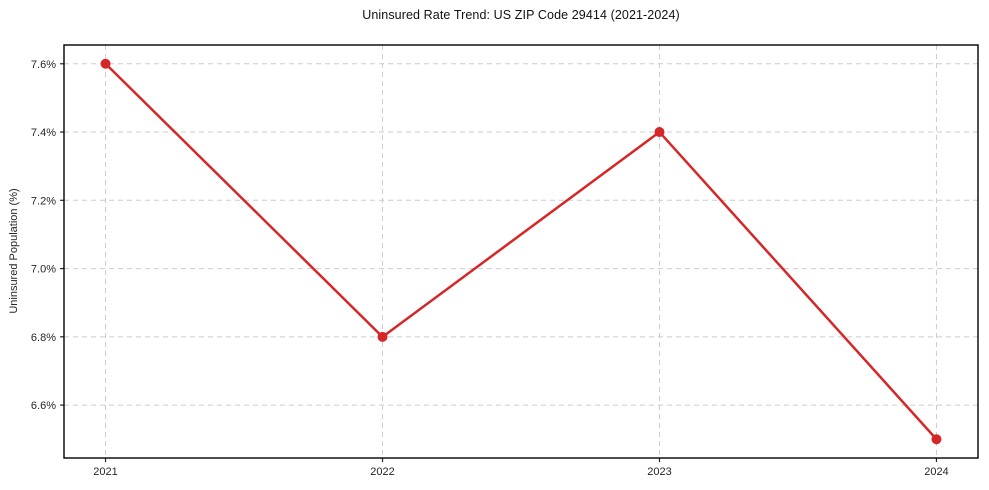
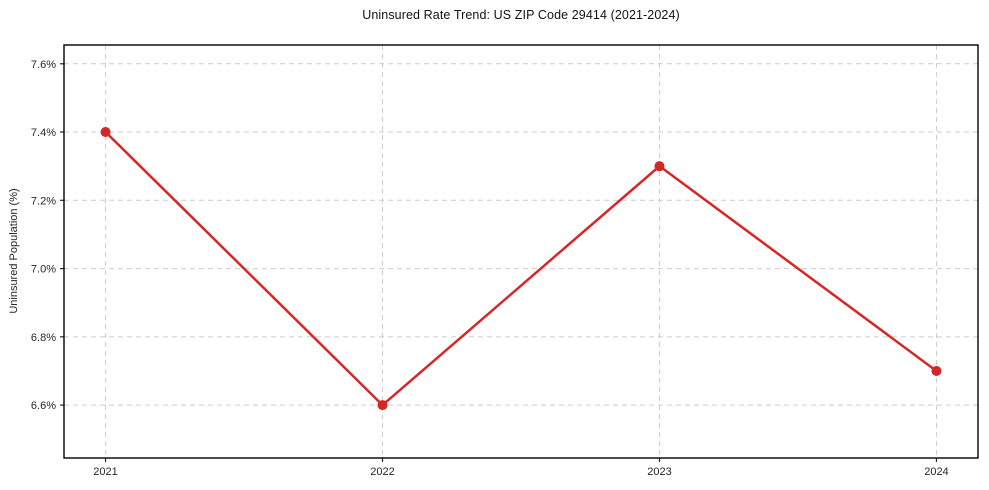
2021: 7.6% -> 7.4%
2022: 6.8% -> 6.6%
2023: 7.4% -> 7.3%
2024: 6.5% -> 6.7%
